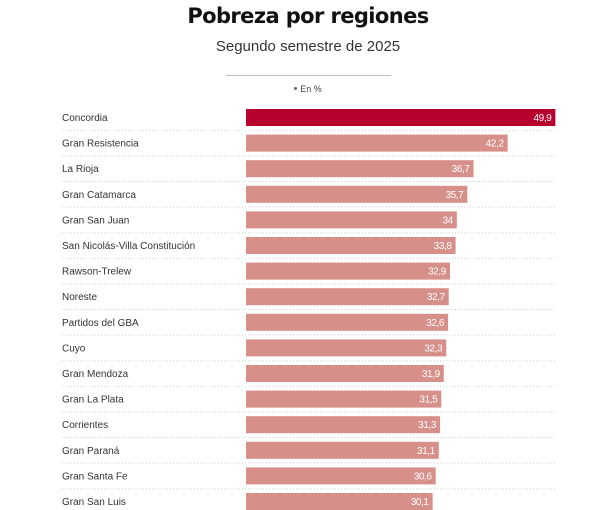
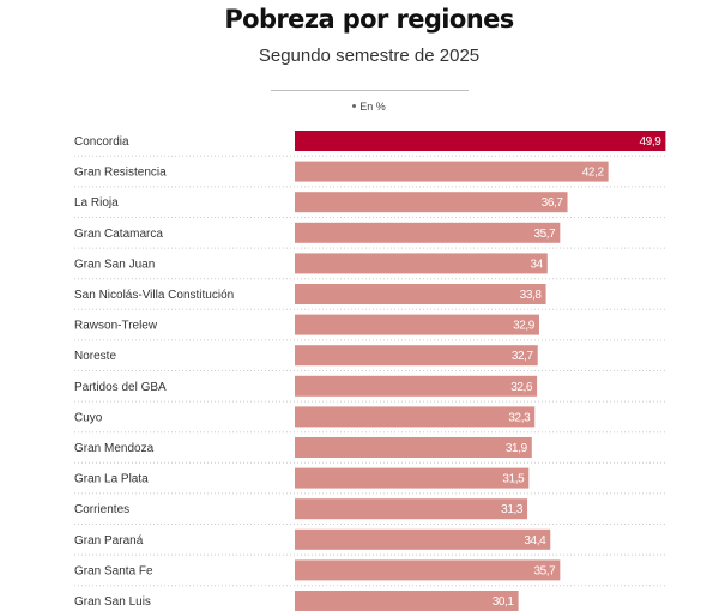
Gran Paraná: 31,1 -> 34,4
Gran Santa Fe: 30,6 -> 35,7
